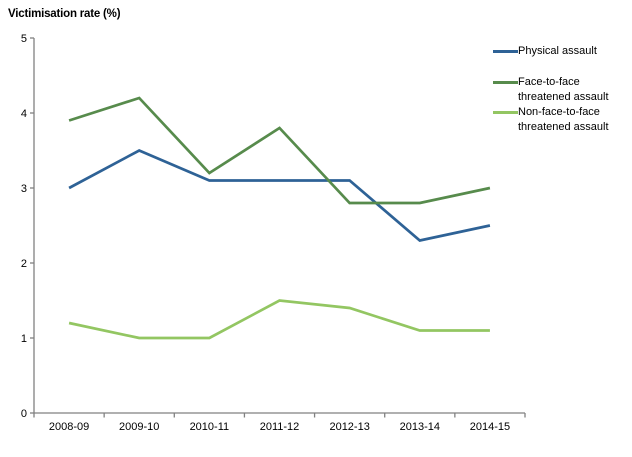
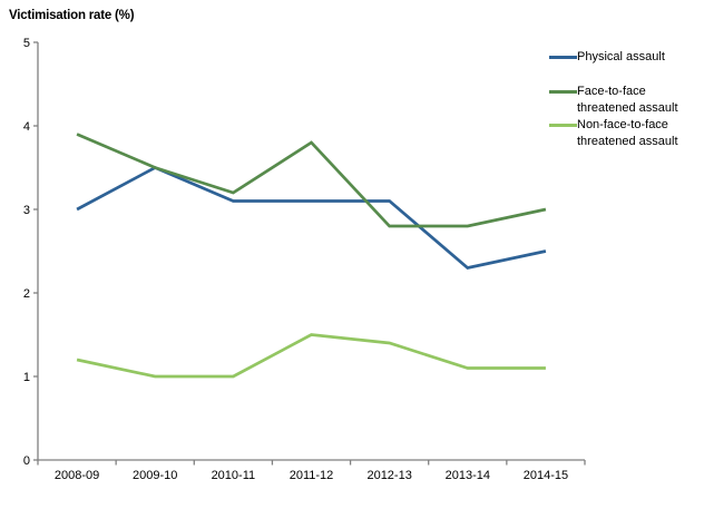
Face-to-face threatened assault/2009-10: 4.2 -> 3.5
